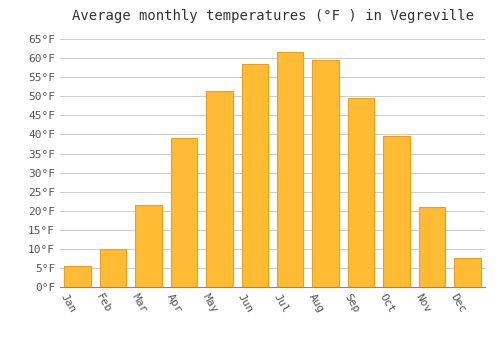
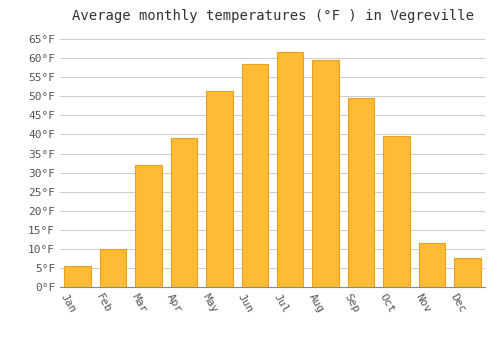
Mar: 21.5°F -> 32.0°F
Nov: 21.0°F -> 11.5°F
